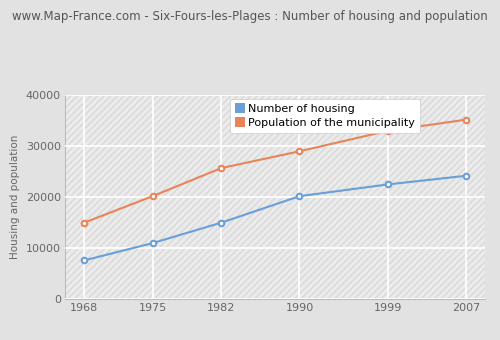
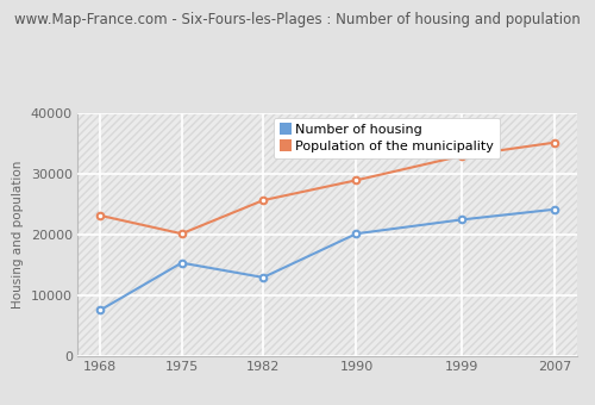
Population of the municipality/1968: 15000 -> 23200
Number of housing/1975: 11000 -> 15400
Number of housing/1982: 15000 -> 13000
